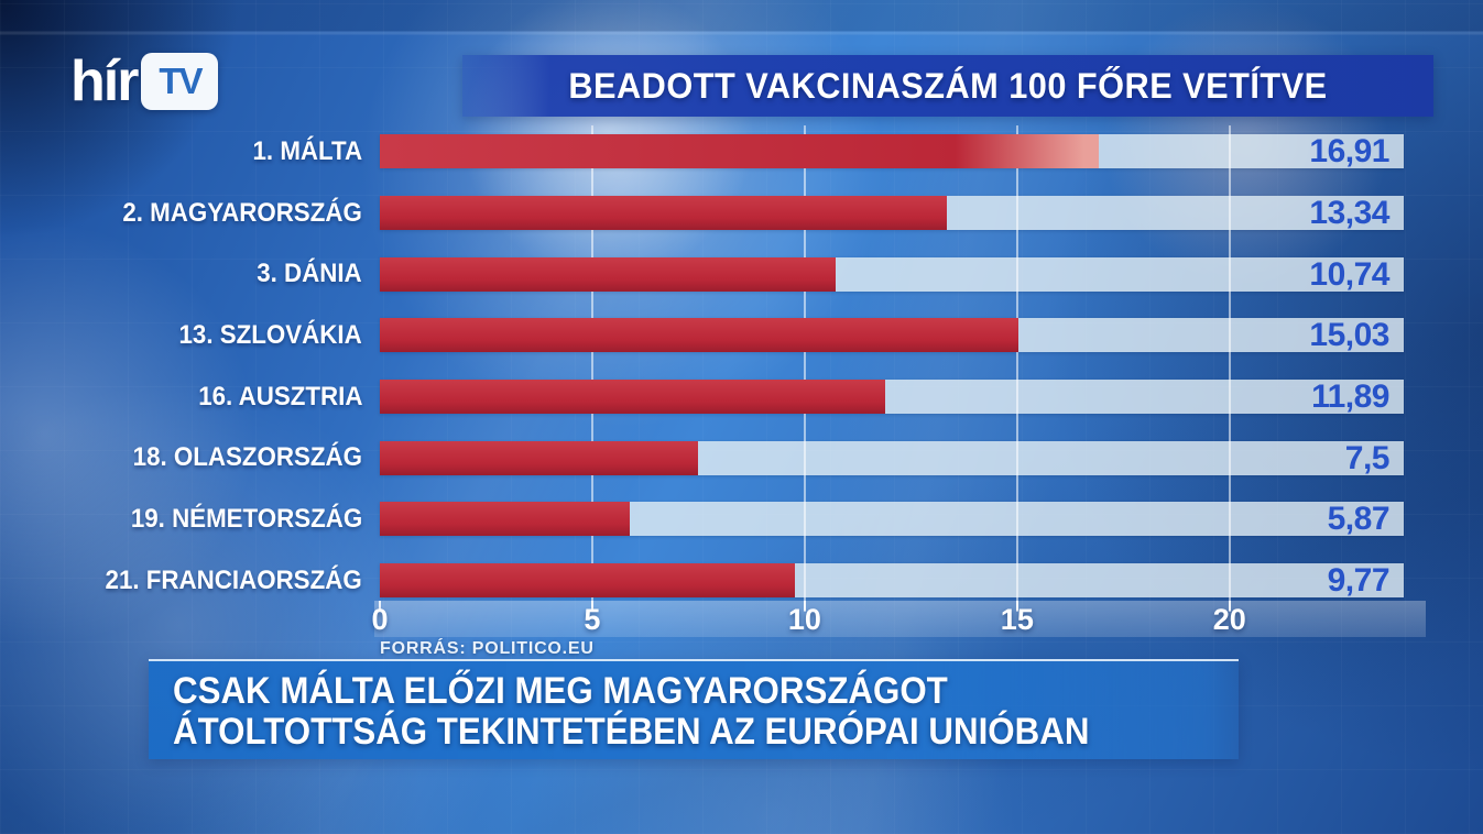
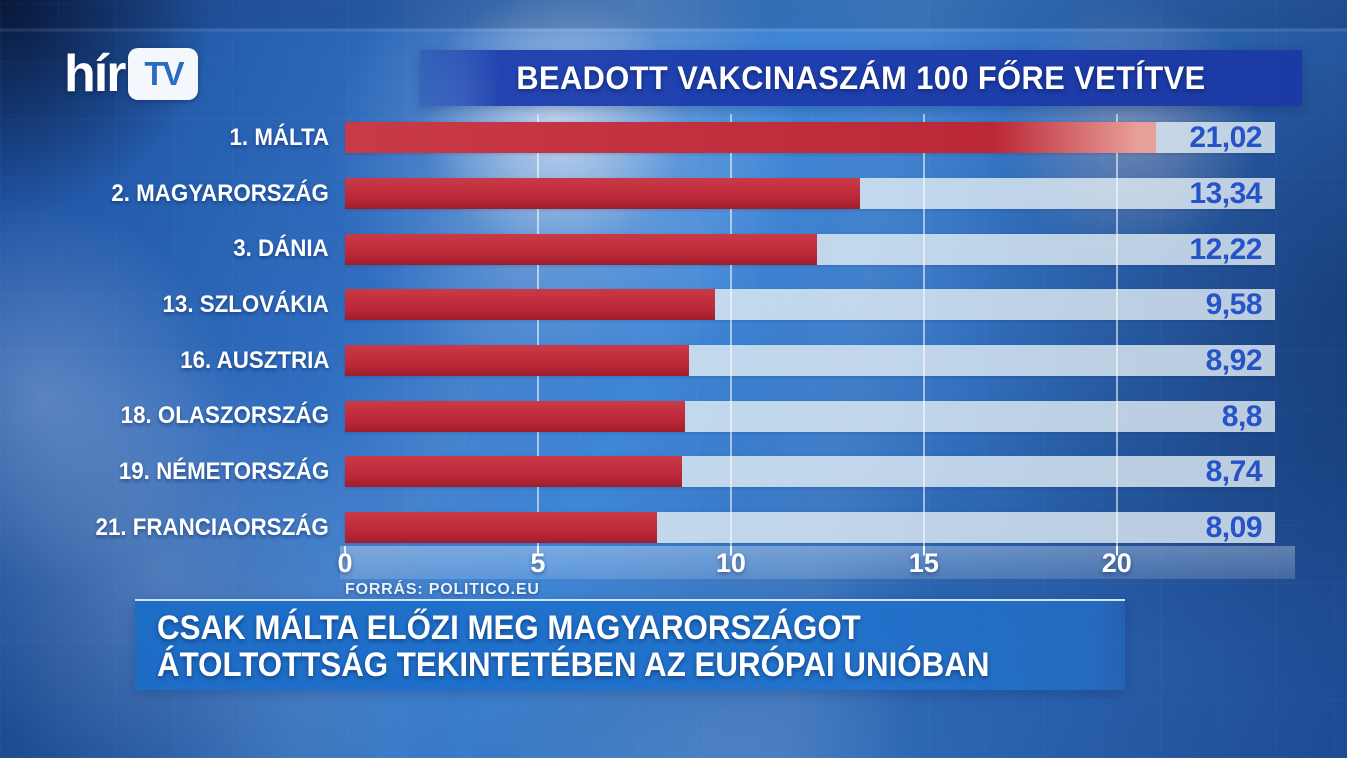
1. MÁLTA: 16,91 -> 21,02
3. DÁNIA: 10,74 -> 12,22
13. SZLOVÁKIA: 15,03 -> 9,58
16. AUSZTRIA: 11,89 -> 8,92
18. OLASZORSZÁG: 7,5 -> 8,8
19. NÉMETORSZÁG: 5,87 -> 8,74
21. FRANCIAORSZÁG: 9,77 -> 8,09
